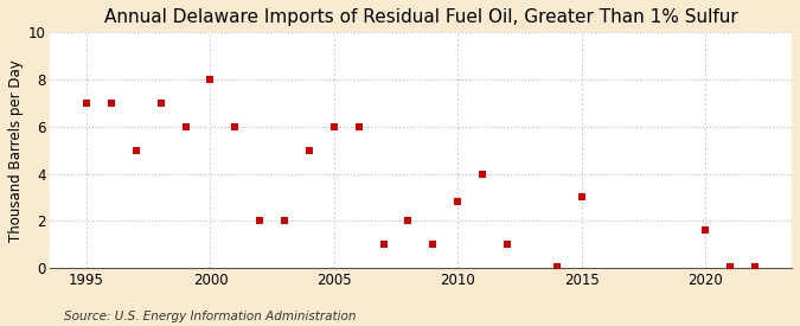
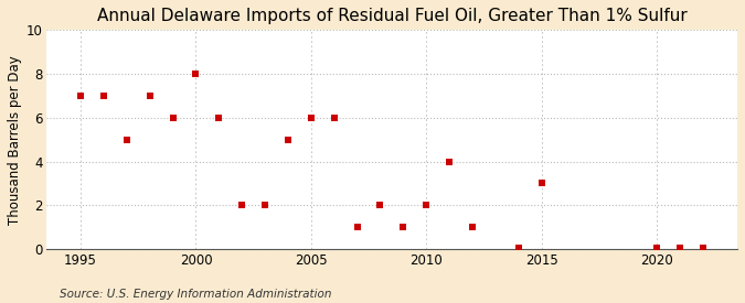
2010: 2.8 -> 2.0
2020: 1.6 -> 0.1
